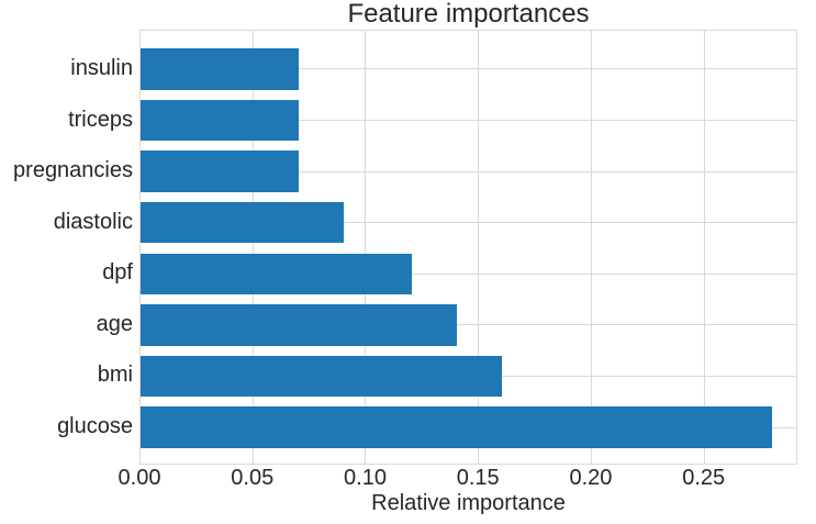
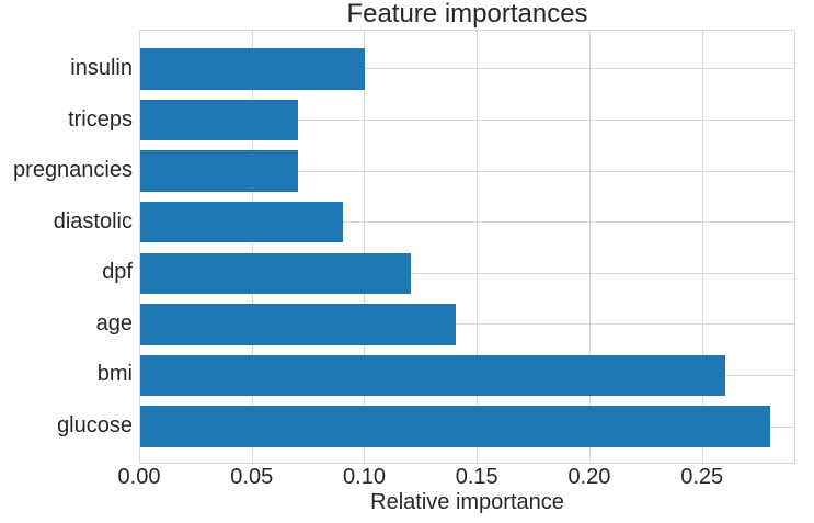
insulin: 0.07 -> 0.10
bmi: 0.16 -> 0.26
